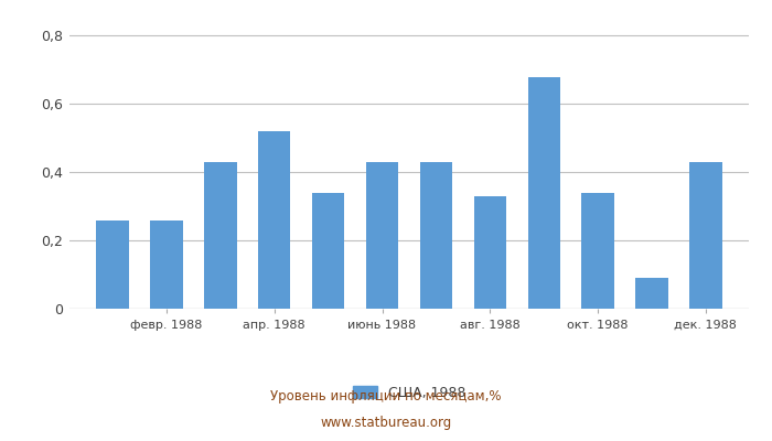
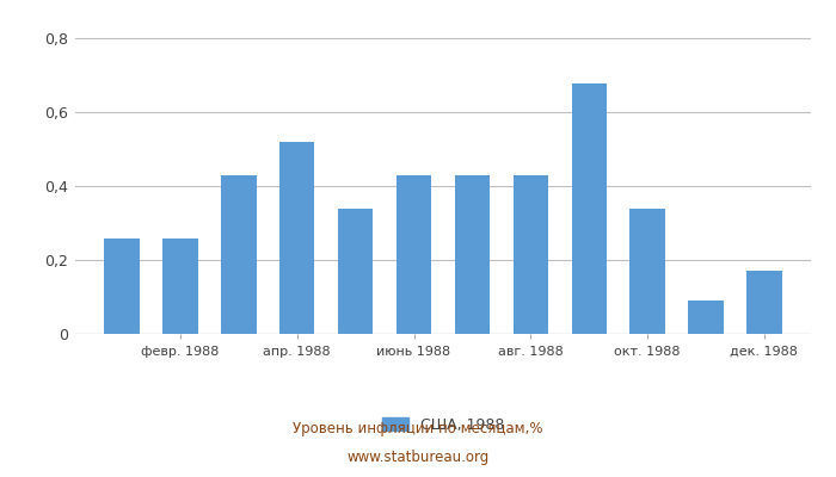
авг. 1988: 0,33 -> 0,43
дек. 1988: 0,43 -> 0,17
